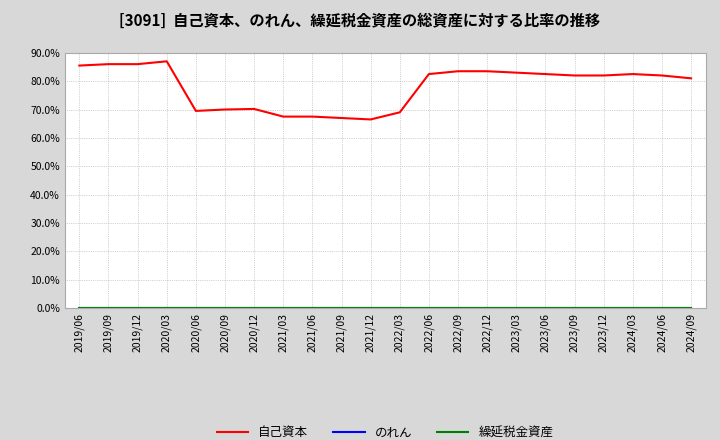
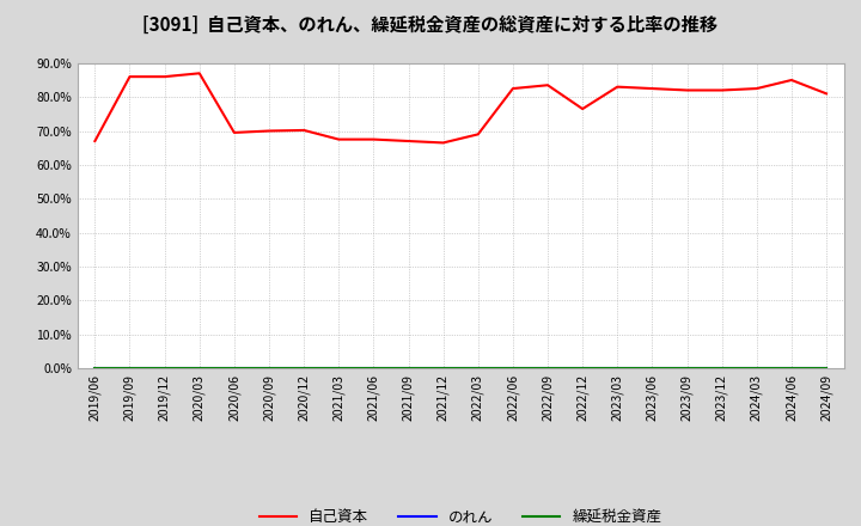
自己資本/2019/06: 85.5% -> 67.0%
自己資本/2022/12: 83.5% -> 76.5%
自己資本/2024/06: 82.0% -> 85.0%
